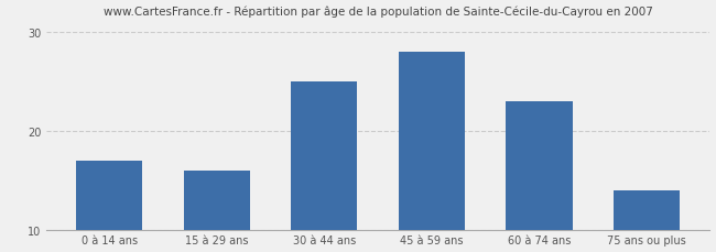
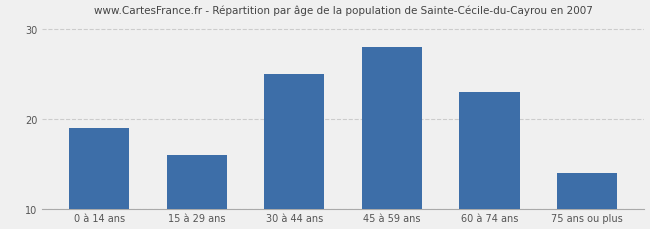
0 à 14 ans: 17 -> 19
